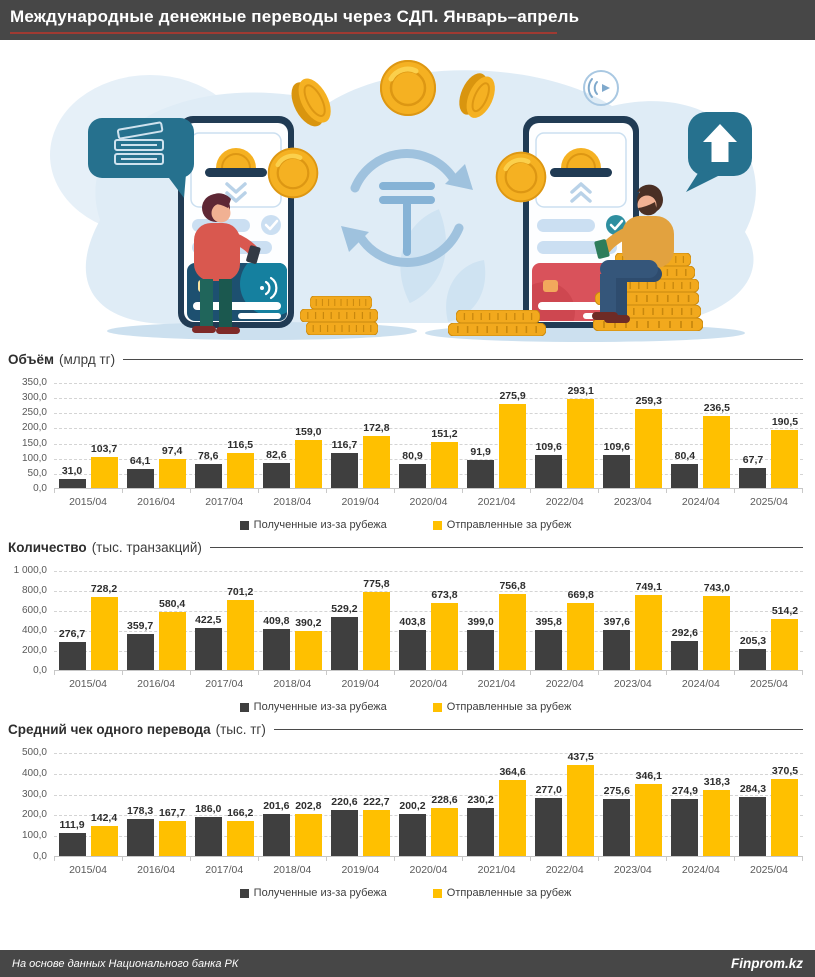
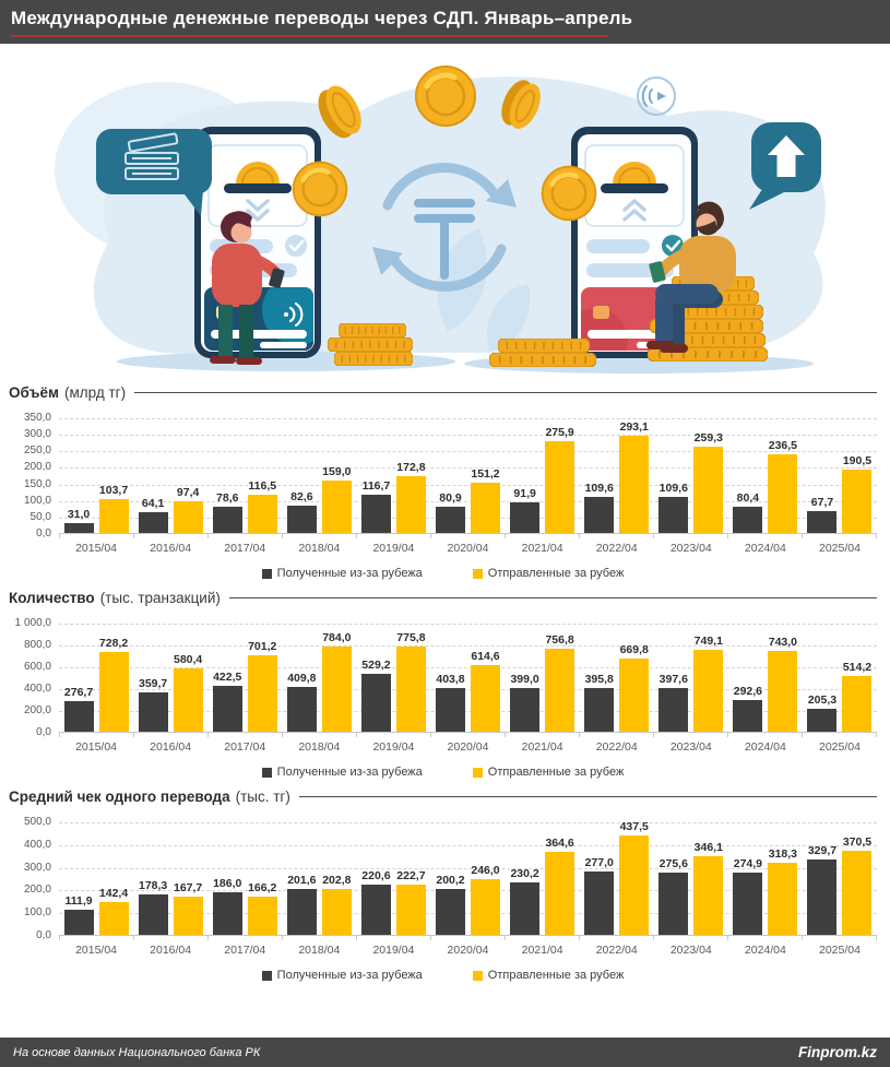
Количество/Отправленные за рубеж/2018/04: 390,2 -> 784,0
Количество/Отправленные за рубеж/2020/04: 673,8 -> 614,6
Средний чек одного перевода/Отправленные за рубеж/2020/04: 228,6 -> 246,0
Средний чек одного перевода/Полученные из-за рубежа/2025/04: 284,3 -> 329,7
